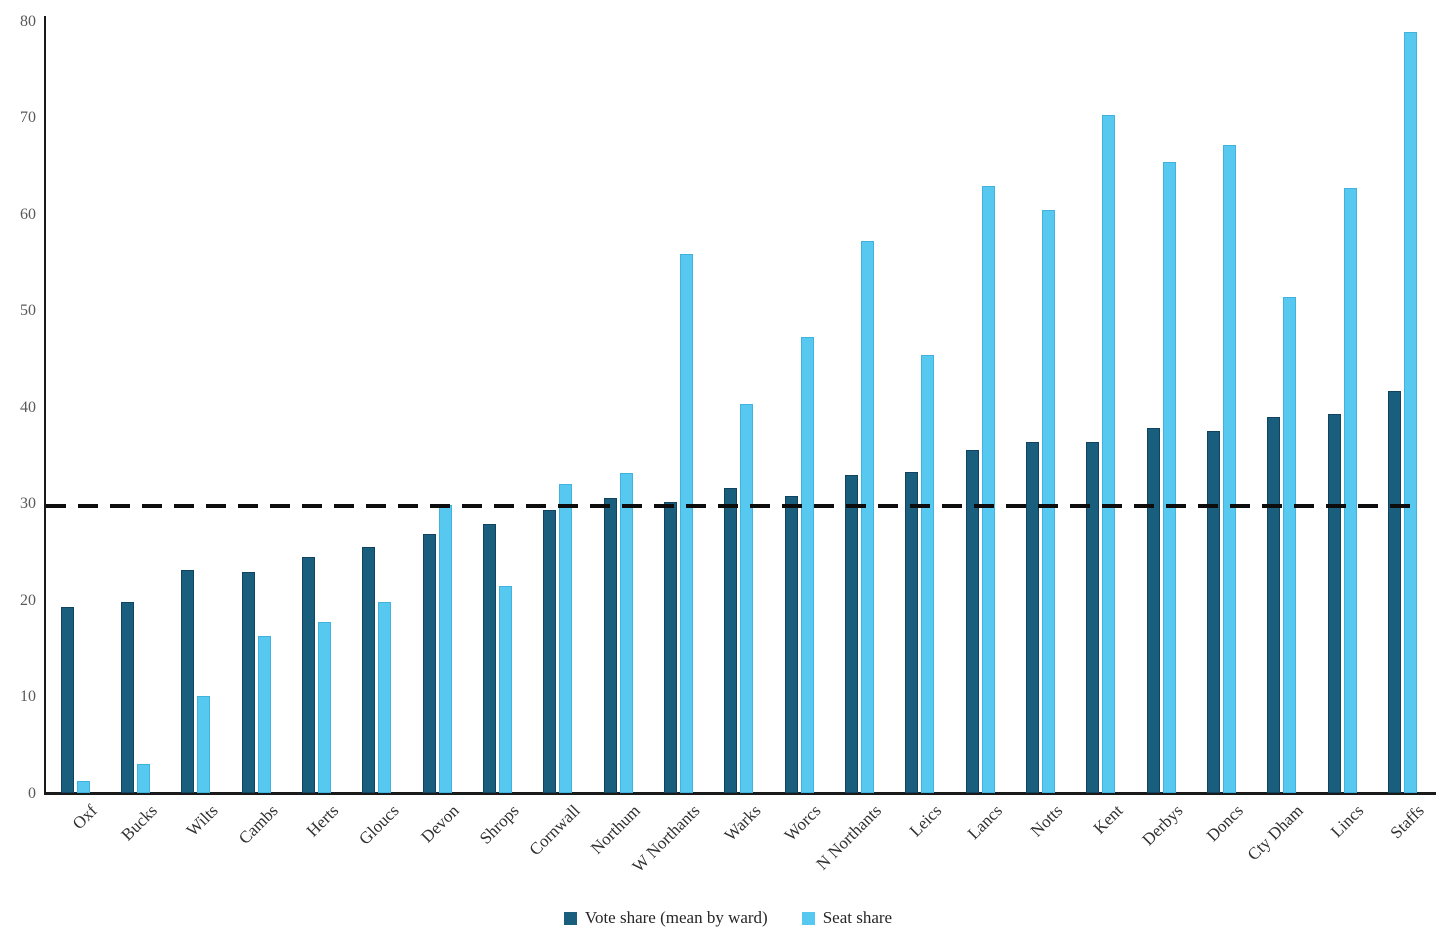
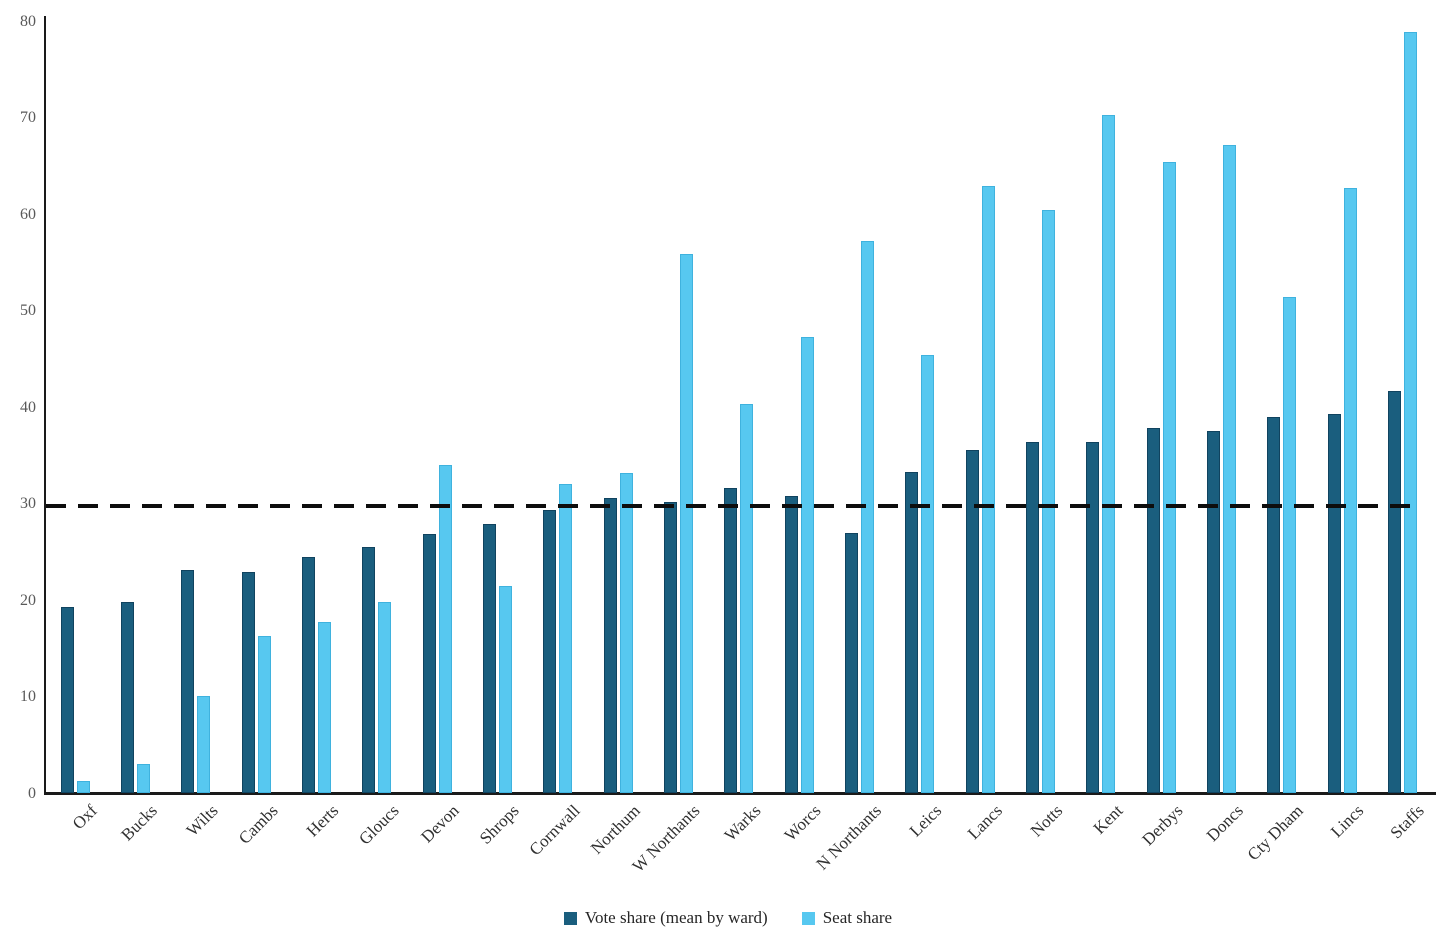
Seat share/Devon: 30 -> 34
Vote share (mean by ward)/N Northants: 33 -> 27
